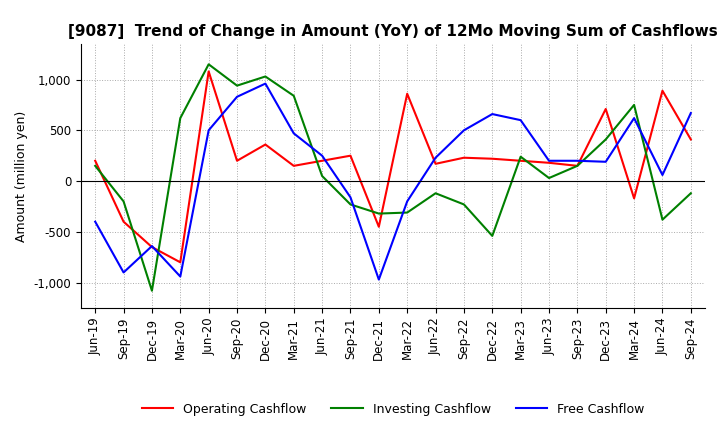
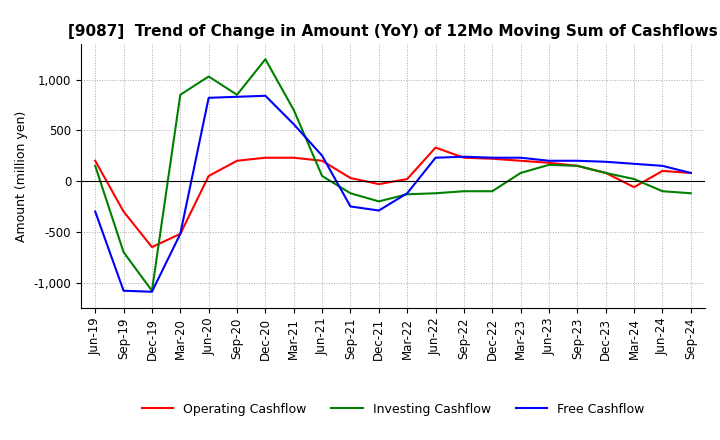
Free Cashflow/Jun-19: -400 -> -300
Operating Cashflow/Sep-19: -400 -> -300
Investing Cashflow/Sep-19: -200 -> -700
Free Cashflow/Sep-19: -900 -> -1,080
Free Cashflow/Dec-19: -640 -> -1,090
Operating Cashflow/Mar-20: -800 -> -520
Investing Cashflow/Mar-20: 620 -> 850
Free Cashflow/Mar-20: -940 -> -520
Operating Cashflow/Jun-20: 1,080 -> 50
Investing Cashflow/Jun-20: 1,150 -> 1,030
Free Cashflow/Jun-20: 500 -> 820
Investing Cashflow/Sep-20: 940 -> 850
Operating Cashflow/Dec-20: 360 -> 230
Investing Cashflow/Dec-20: 1,030 -> 1,200
Free Cashflow/Dec-20: 960 -> 840
Operating Cashflow/Mar-21: 150 -> 230
Investing Cashflow/Mar-21: 840 -> 700
Free Cashflow/Mar-21: 470 -> 560
Operating Cashflow/Sep-21: 250 -> 30
Investing Cashflow/Sep-21: -230 -> -120
Free Cashflow/Sep-21: -160 -> -250
Operating Cashflow/Dec-21: -450 -> -30
Investing Cashflow/Dec-21: -320 -> -200
Free Cashflow/Dec-21: -970 -> -290
Operating Cashflow/Mar-22: 860 -> 20
Investing Cashflow/Mar-22: -310 -> -130
Free Cashflow/Mar-22: -200 -> -120
Operating Cashflow/Jun-22: 170 -> 330
Investing Cashflow/Sep-22: -230 -> -100
Free Cashflow/Sep-22: 500 -> 240
Investing Cashflow/Dec-22: -540 -> -100
Free Cashflow/Dec-22: 660 -> 230
Investing Cashflow/Mar-23: 240 -> 80
Free Cashflow/Mar-23: 600 -> 230
Investing Cashflow/Jun-23: 30 -> 160
Operating Cashflow/Dec-23: 710 -> 80
Investing Cashflow/Dec-23: 410 -> 80
Operating Cashflow/Mar-24: -170 -> -60
Investing Cashflow/Mar-24: 750 -> 20
Free Cashflow/Mar-24: 620 -> 170
Operating Cashflow/Jun-24: 890 -> 100
Investing Cashflow/Jun-24: -380 -> -100
Free Cashflow/Jun-24: 60 -> 150
Operating Cashflow/Sep-24: 410 -> 80
Free Cashflow/Sep-24: 670 -> 80
